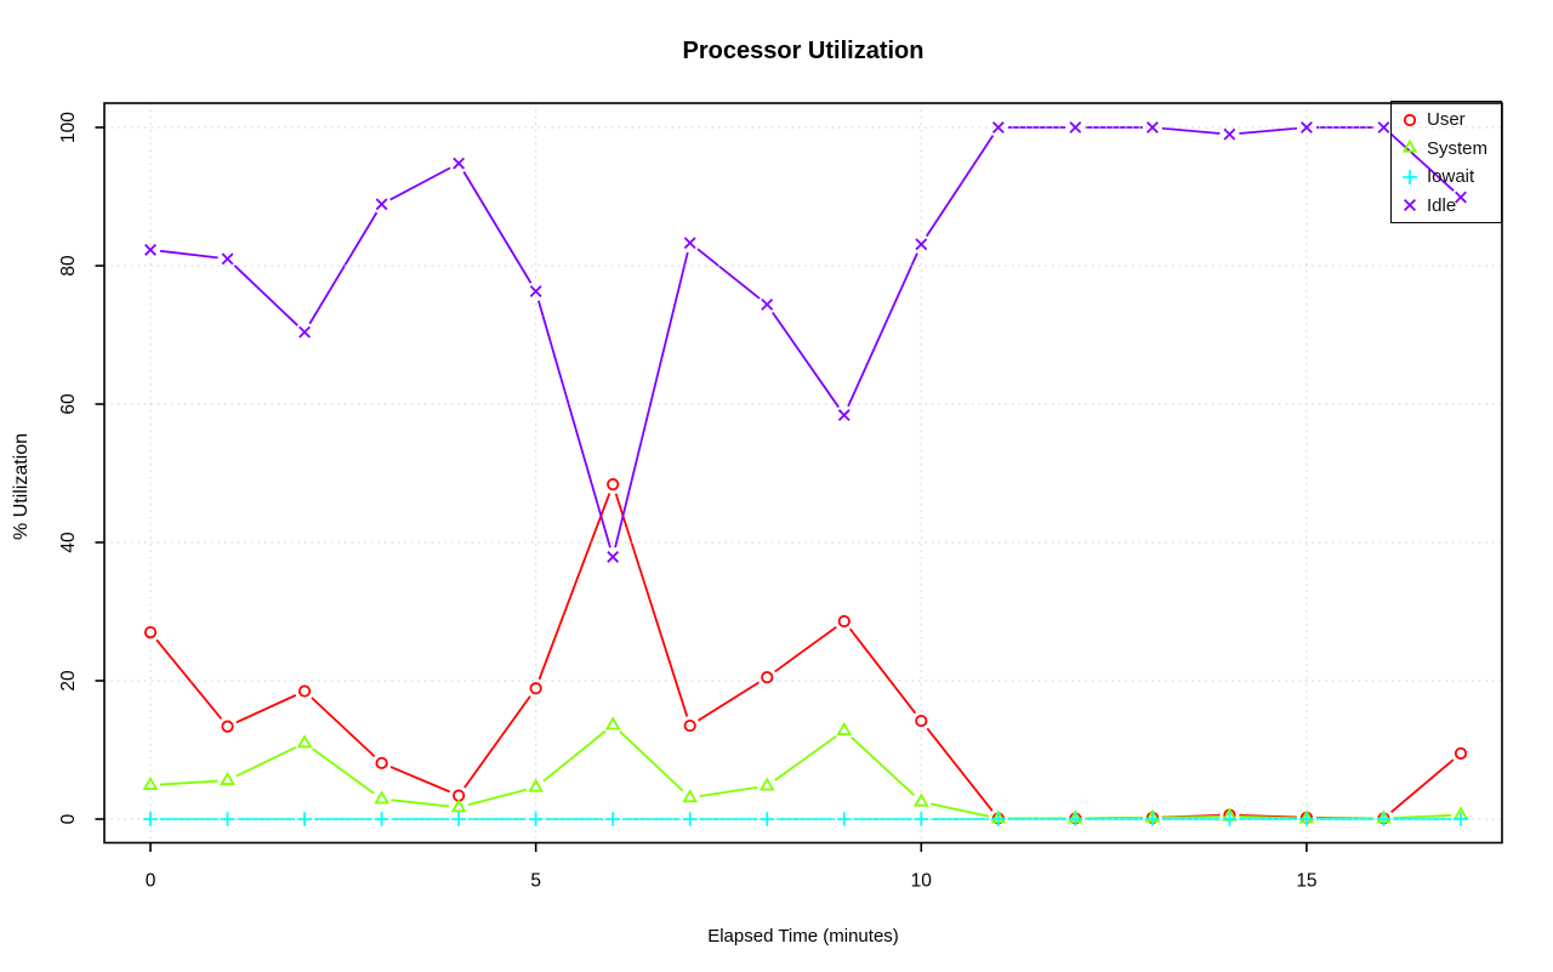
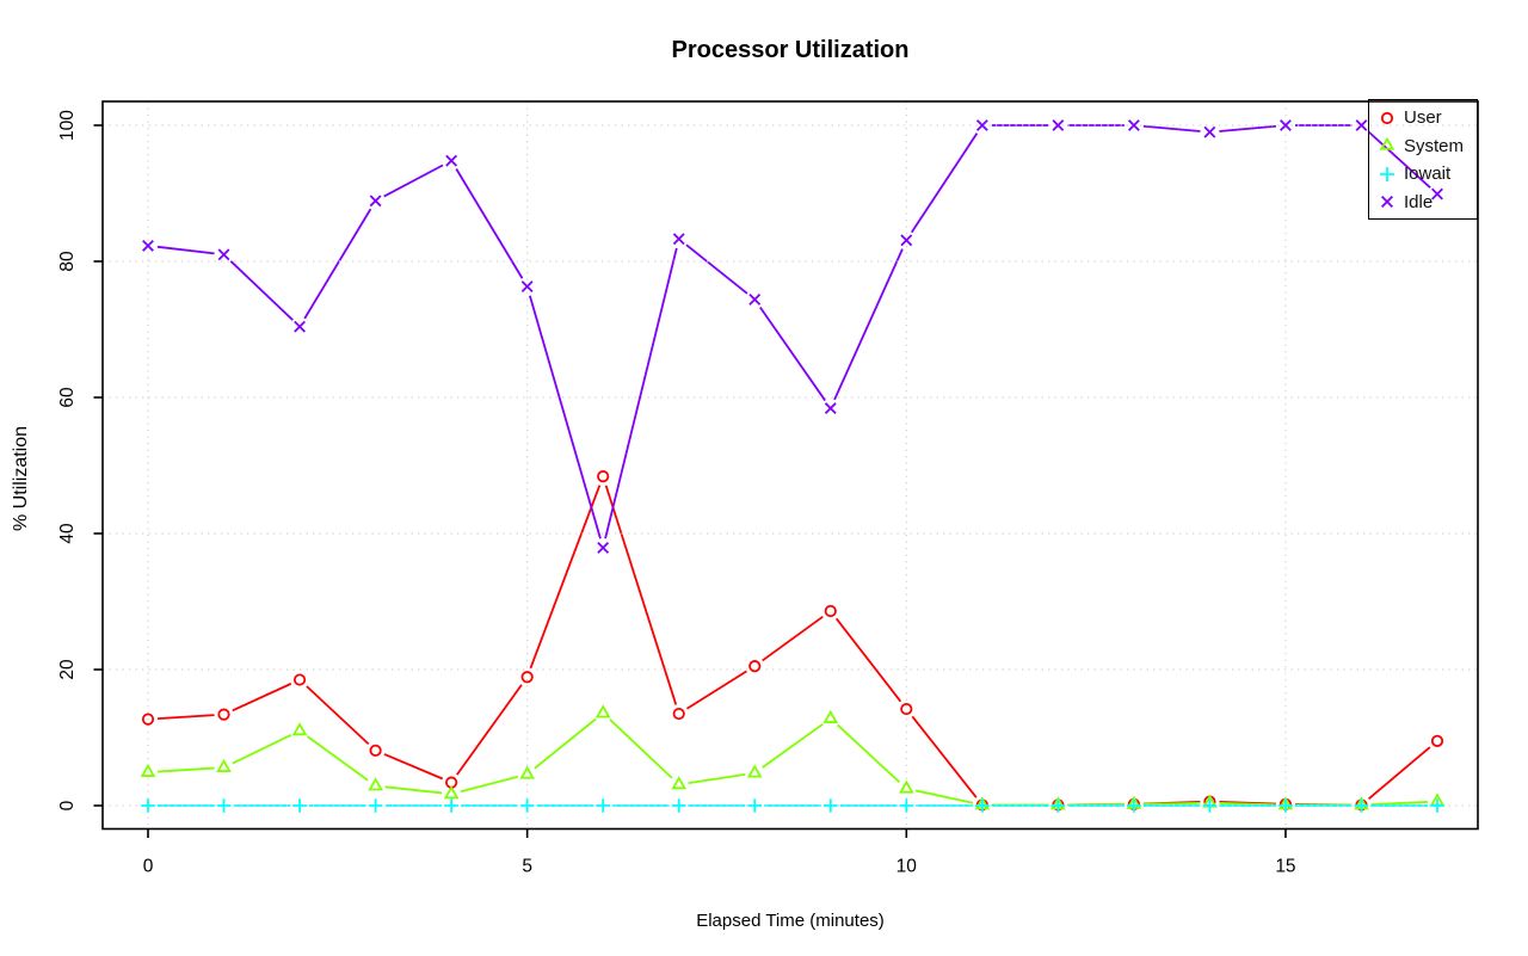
User/0: 27 -> 13
